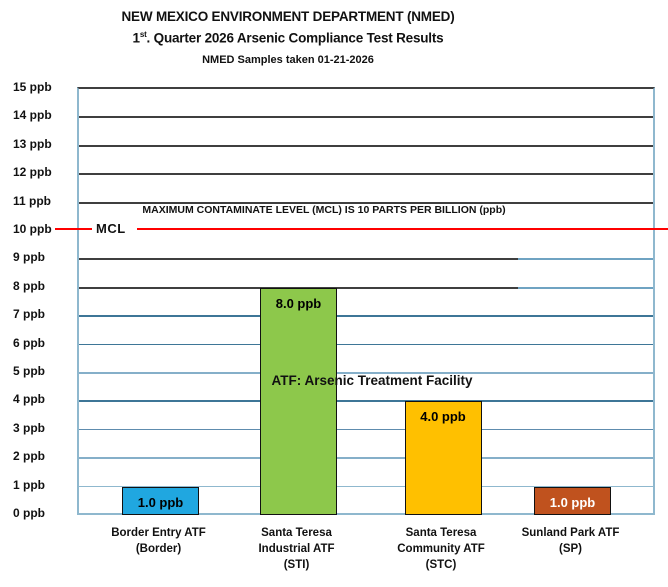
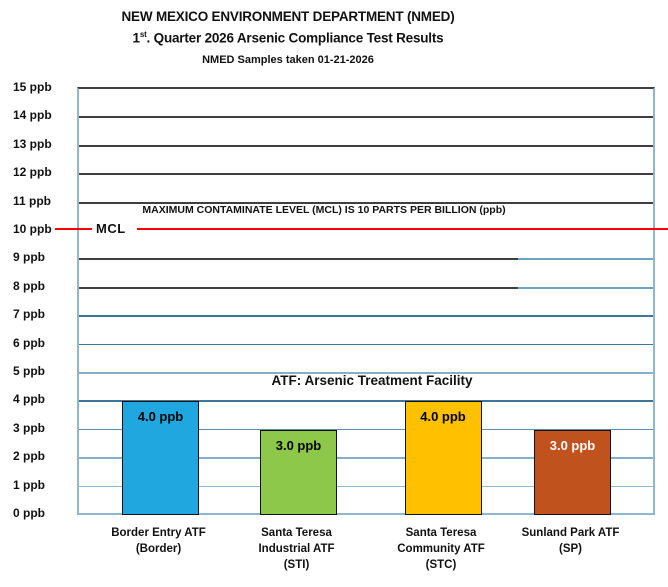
Border Entry ATF (Border): 1.0 -> 4.0
Santa Teresa Industrial ATF (STI): 8.0 -> 3.0
Sunland Park ATF (SP): 1.0 -> 3.0
